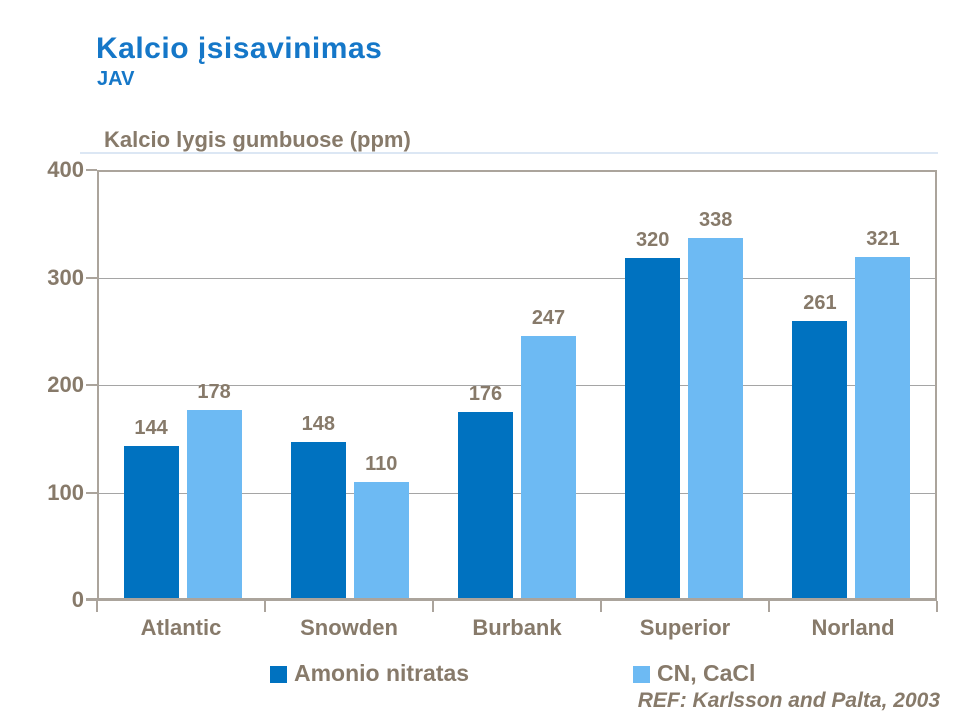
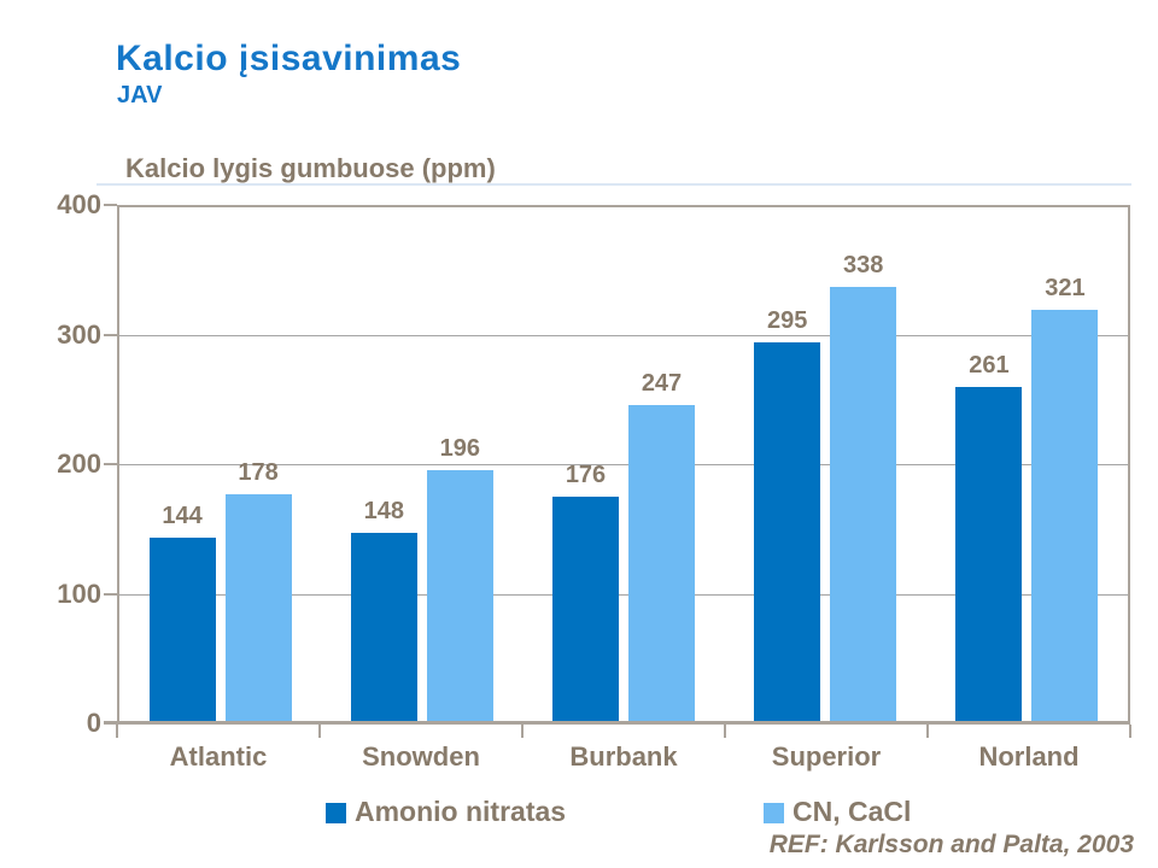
CN, CaCl/Snowden: 110 -> 196
Amonio nitratas/Superior: 320 -> 295
